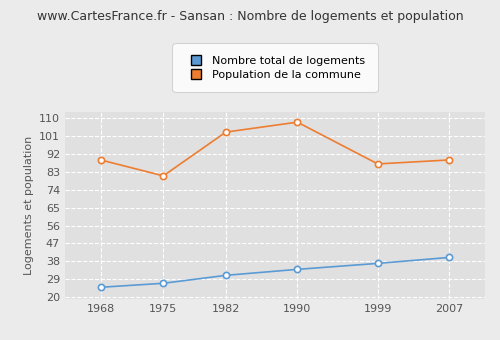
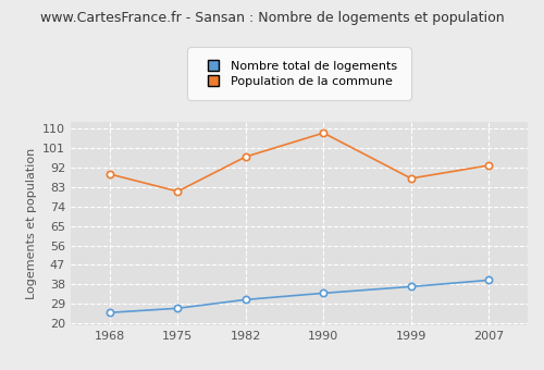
Population de la commune/1982: 103 -> 97
Population de la commune/2007: 89 -> 93
